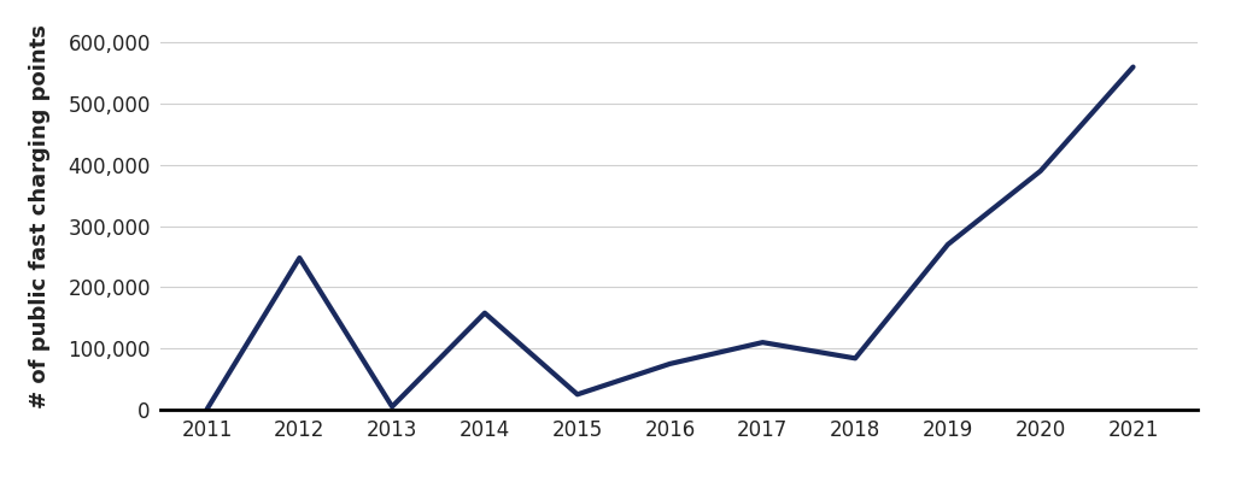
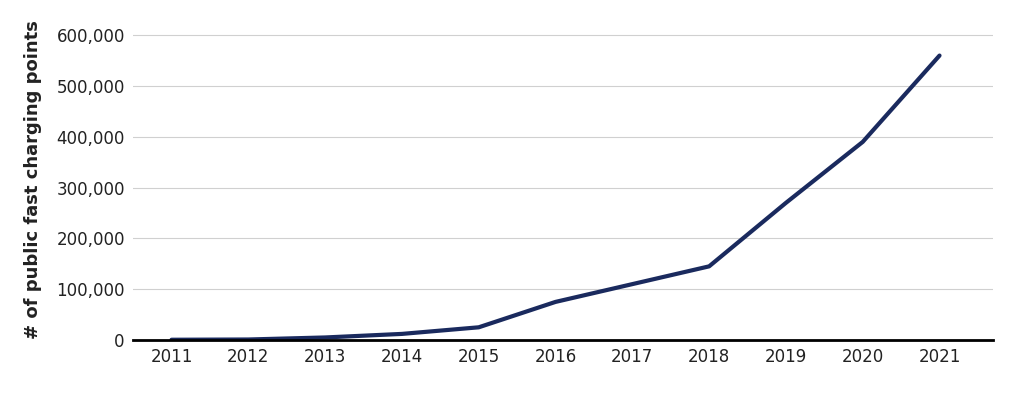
2012: 248,000 -> 1,000
2014: 158,000 -> 12,000
2018: 84,000 -> 145,000
